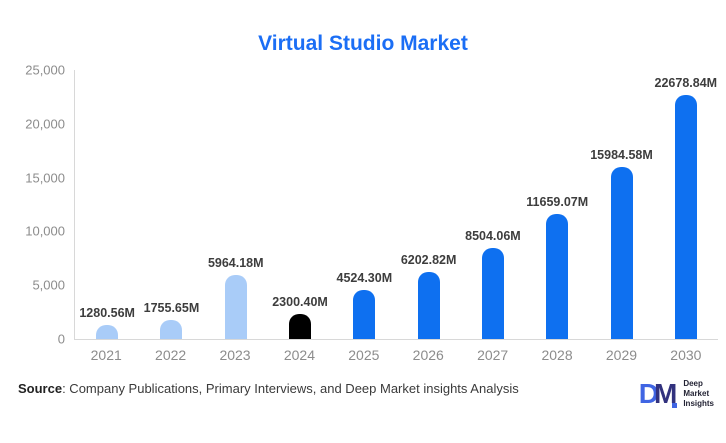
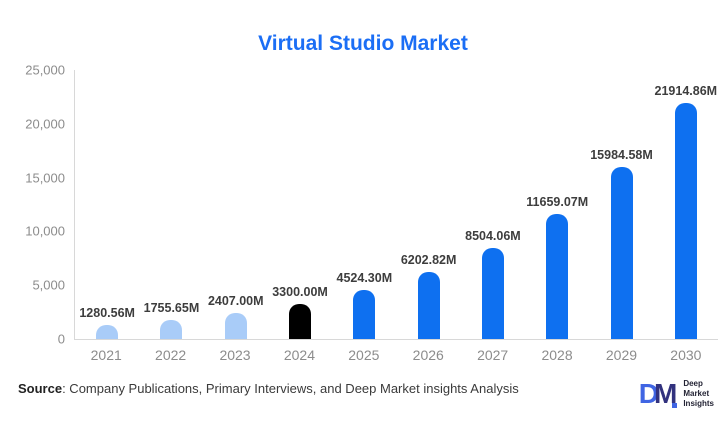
2023: 5964.18M -> 2407.00M
2024: 2300.40M -> 3300.00M
2030: 22678.84M -> 21914.86M
